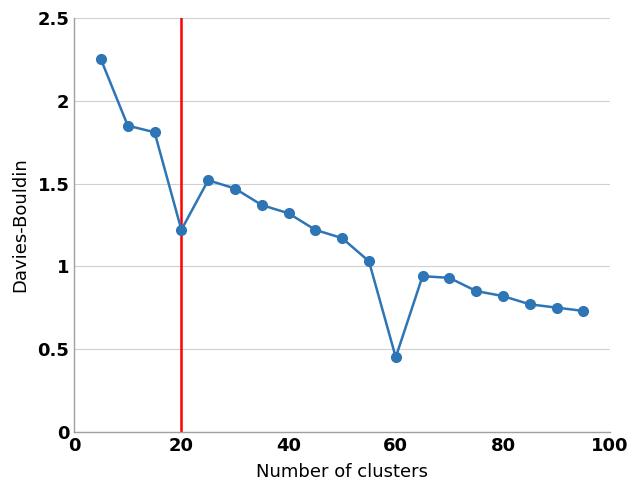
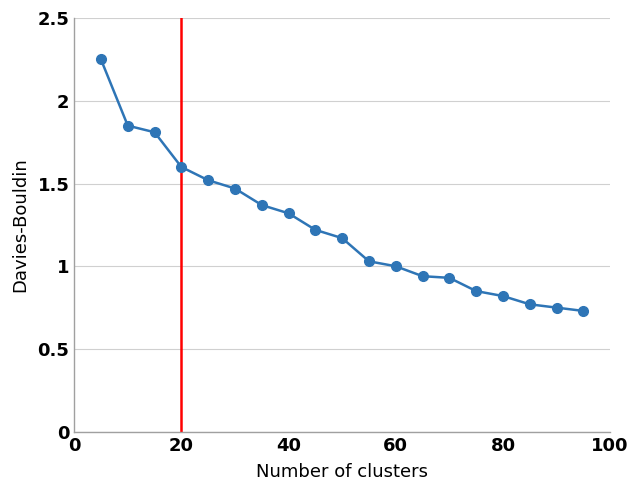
20: 1.22 -> 1.60
60: 0.45 -> 1.00
